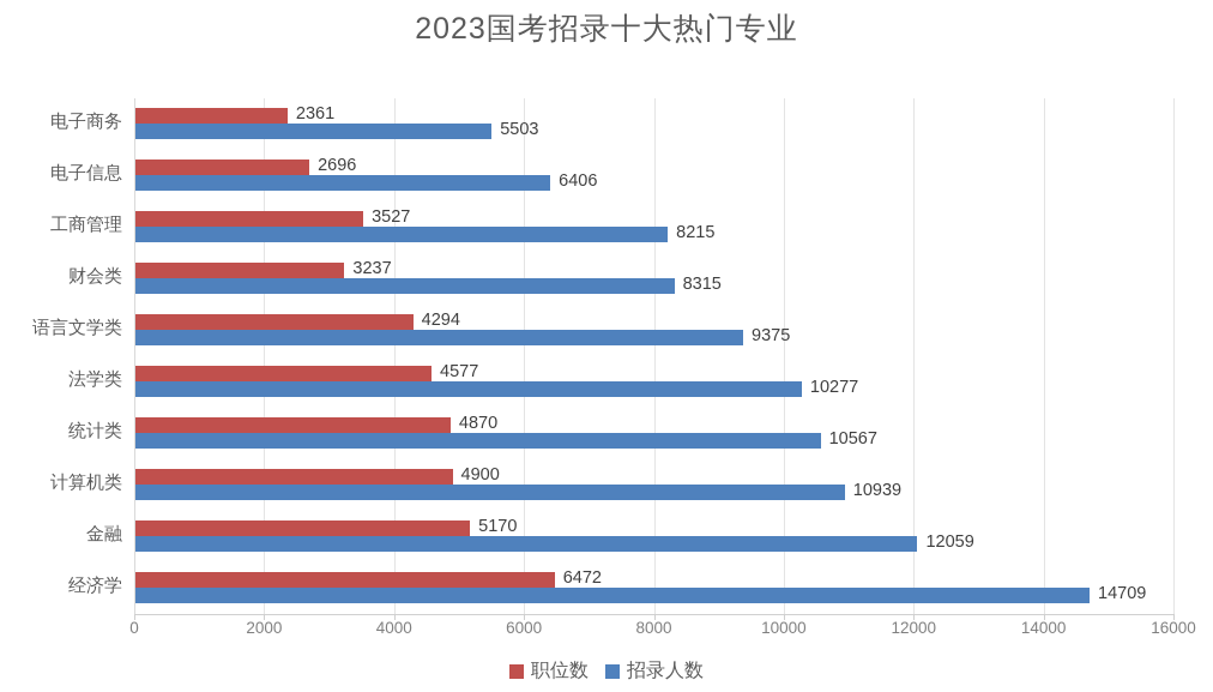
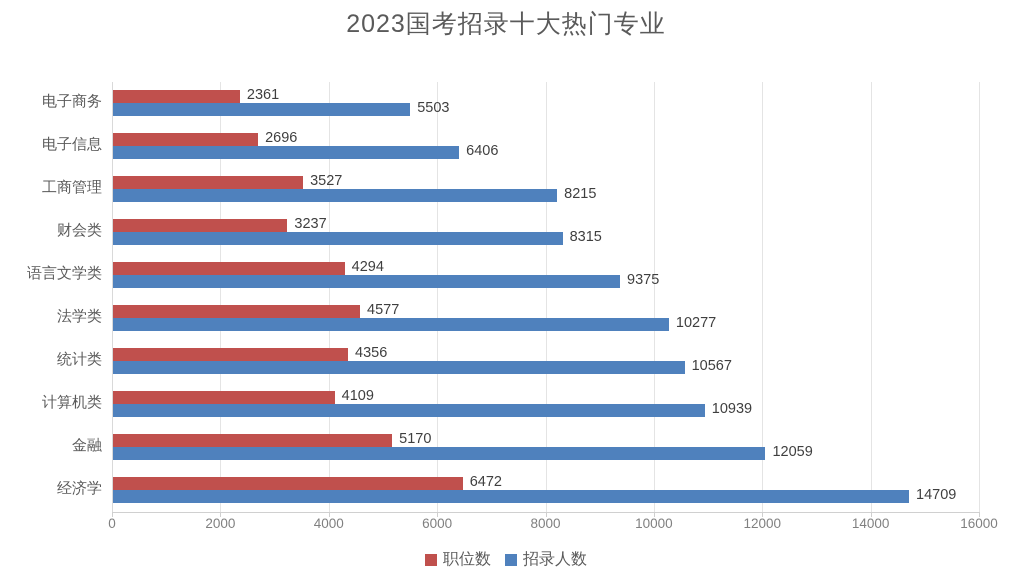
职位数/统计类: 4870 -> 4356
职位数/计算机类: 4900 -> 4109
